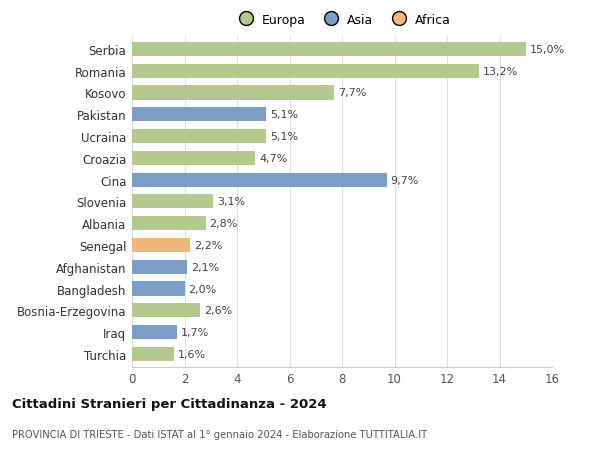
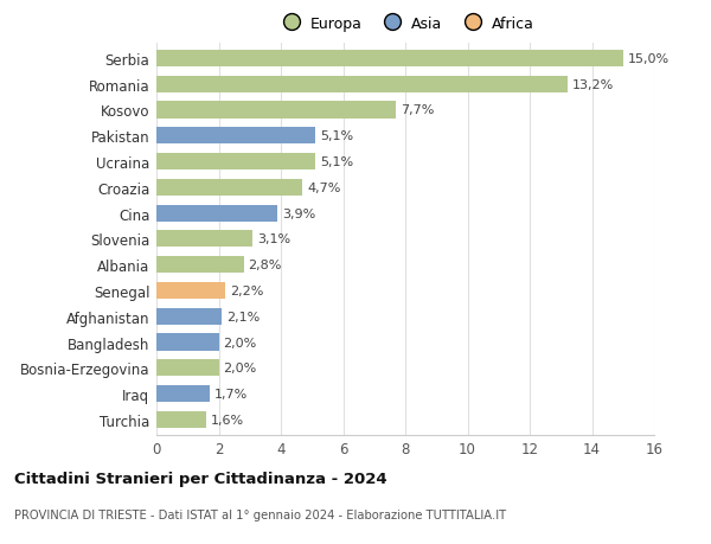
Cina: 9,7% -> 3,9%
Bosnia-Erzegovina: 2,6% -> 2,0%
